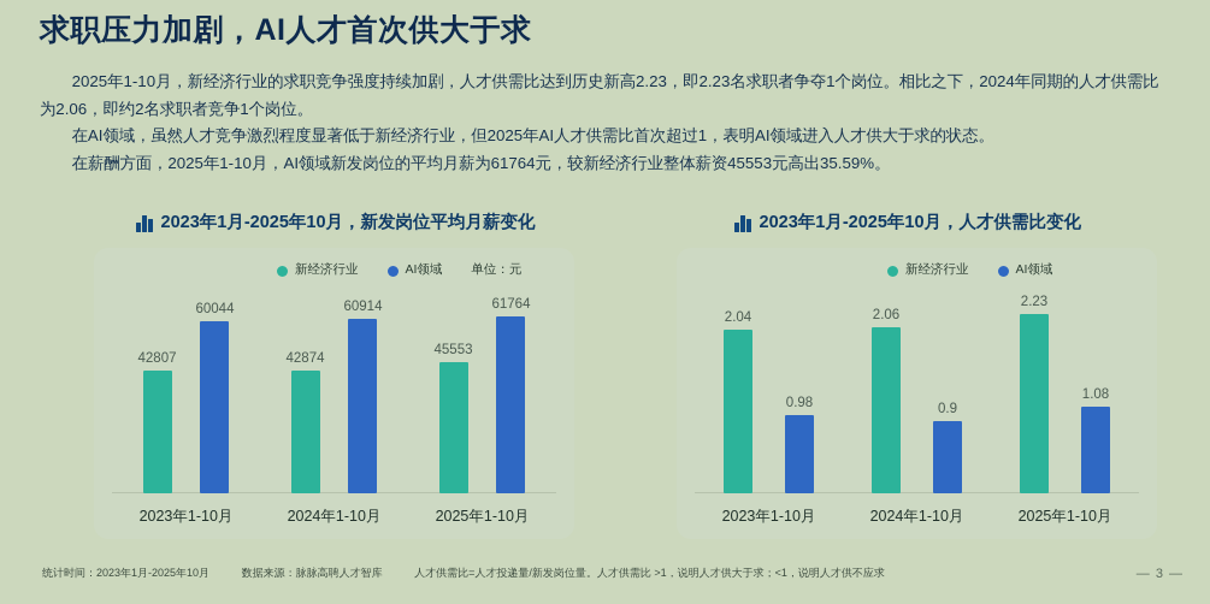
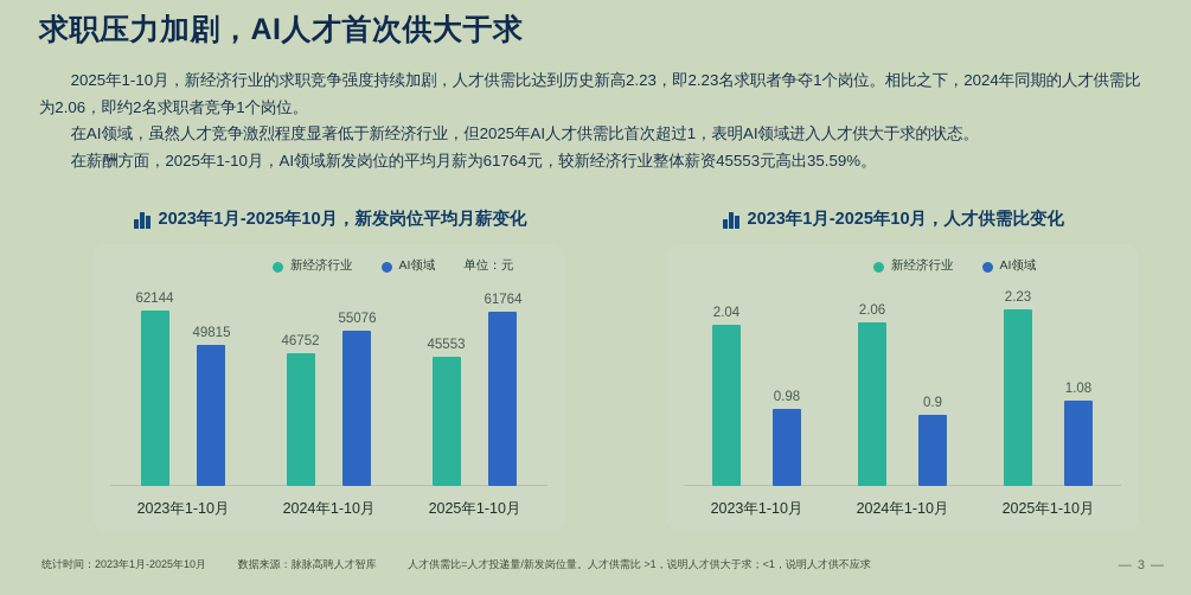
2023年1月-2025年10月，新发岗位平均月薪变化/新经济行业/2023年1-10月: 42807 -> 62144
2023年1月-2025年10月，新发岗位平均月薪变化/AI领域/2023年1-10月: 60044 -> 49815
2023年1月-2025年10月，新发岗位平均月薪变化/新经济行业/2024年1-10月: 42874 -> 46752
2023年1月-2025年10月，新发岗位平均月薪变化/AI领域/2024年1-10月: 60914 -> 55076
